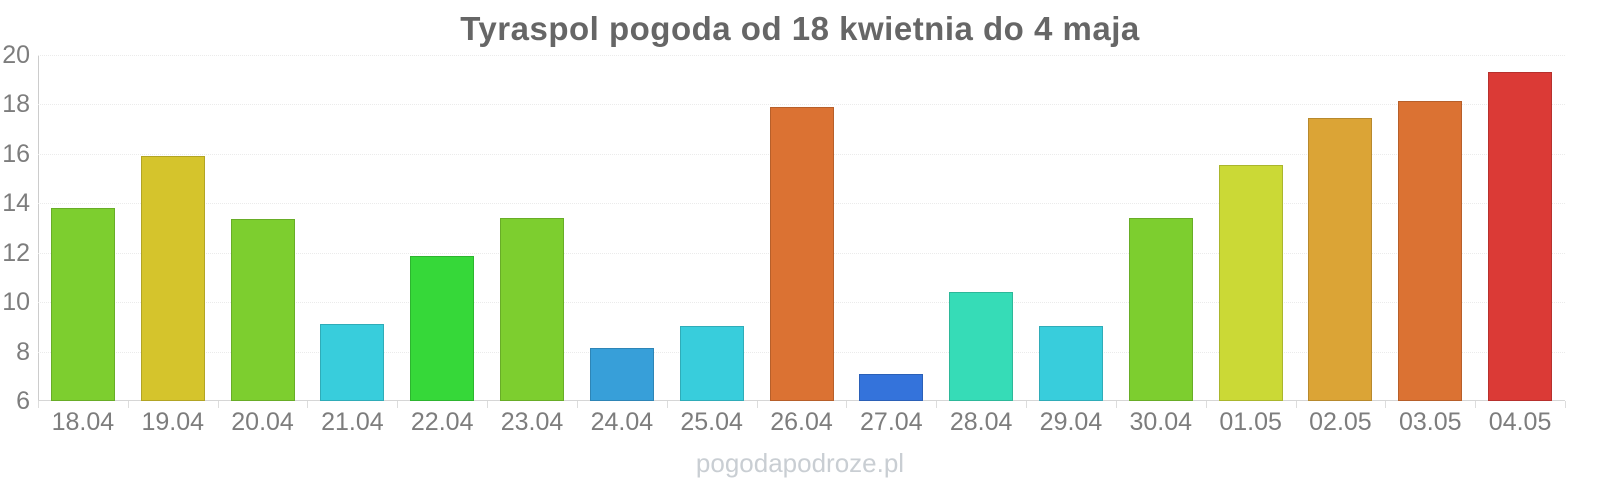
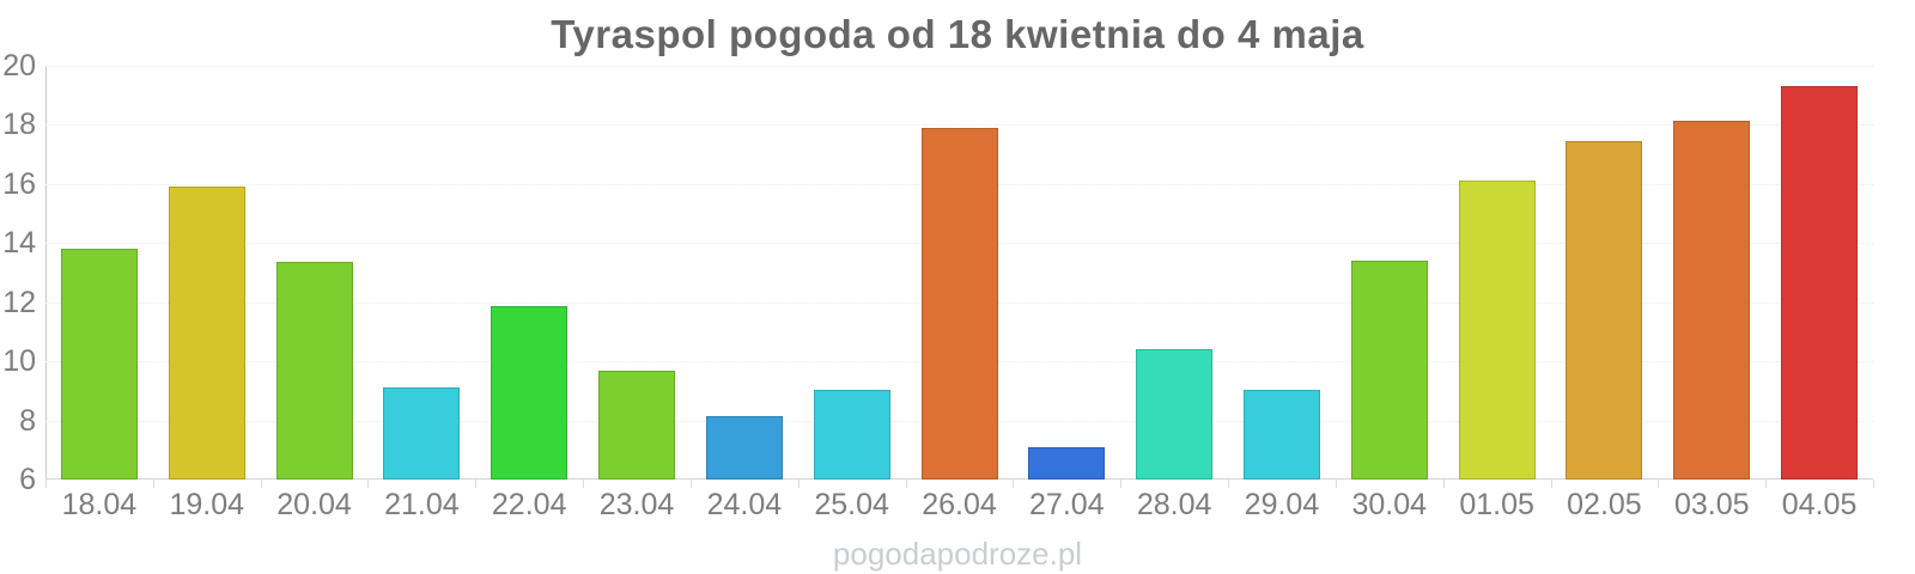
23.04: 13.4 -> 9.7
01.05: 15.6 -> 16.1
